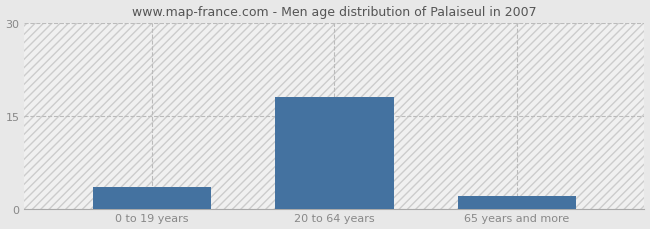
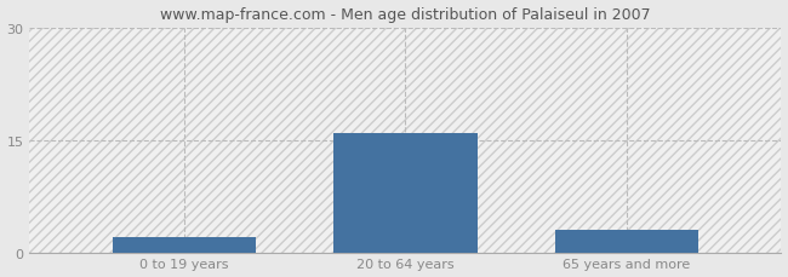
0 to 19 years: 3.5 -> 2.0
20 to 64 years: 18.0 -> 16.0
65 years and more: 2.0 -> 3.0
